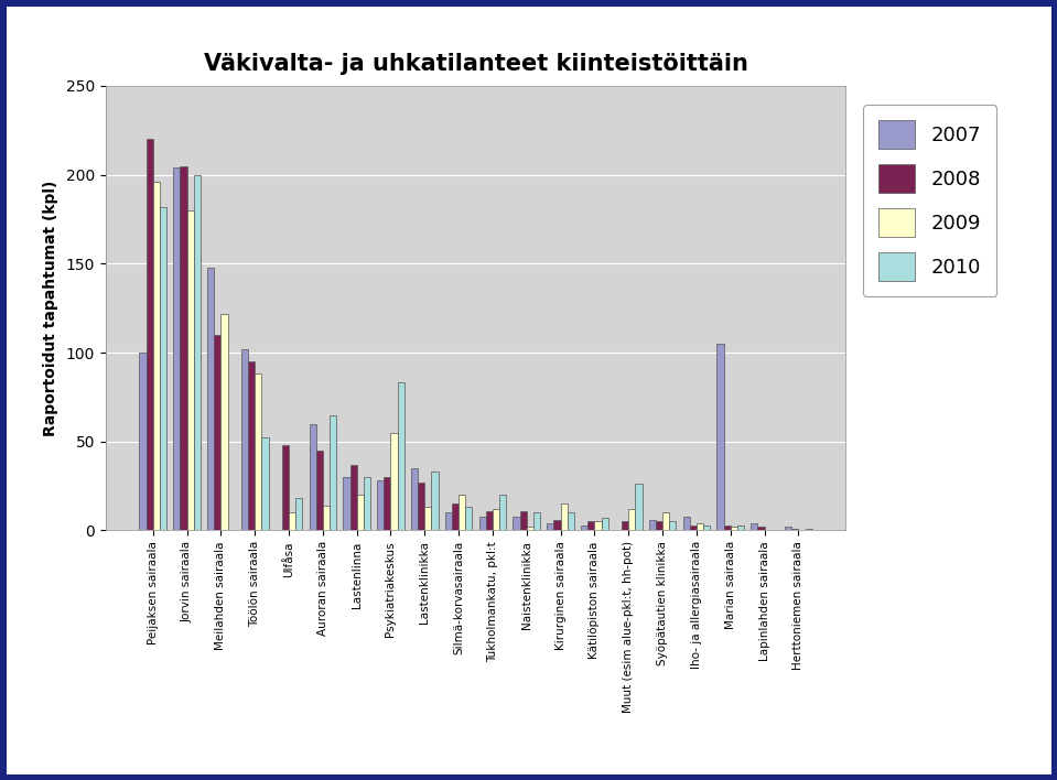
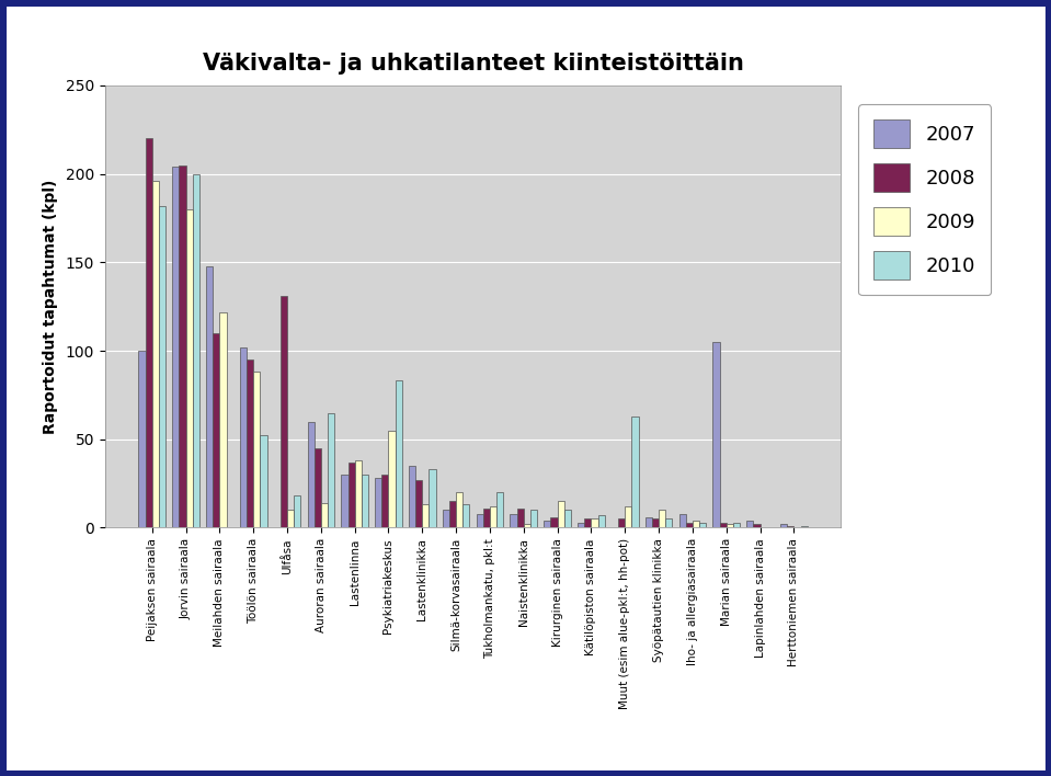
2008/Ulfåsa: 48 -> 131
2009/Lastenlinna: 20 -> 38
2010/Muut (esim alue-pkl:t, hh-pot): 26 -> 63
